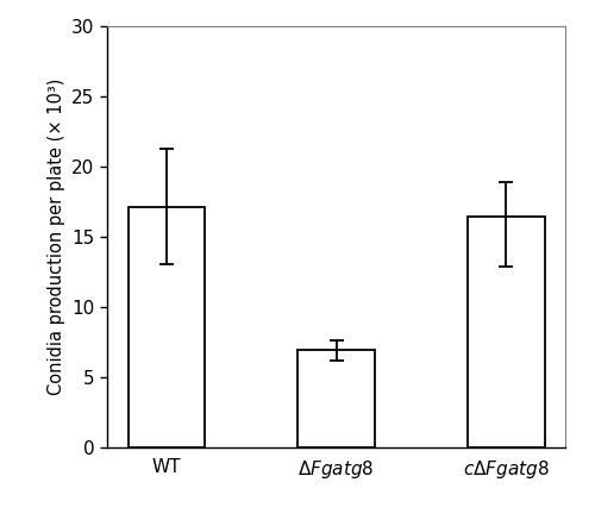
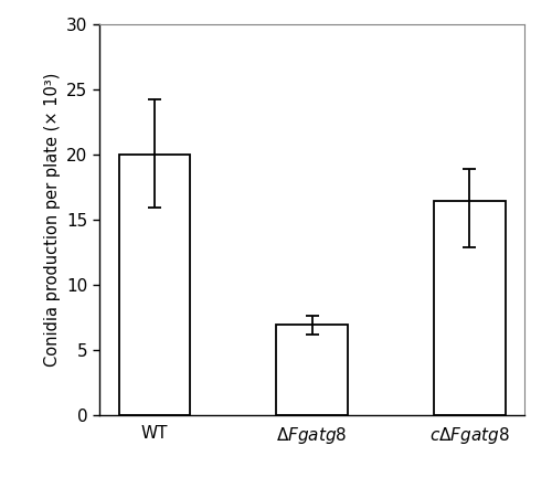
WT: 17.1 -> 20.0
